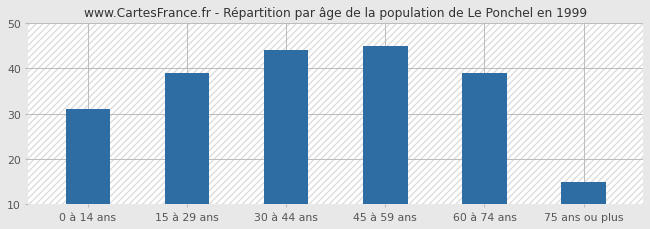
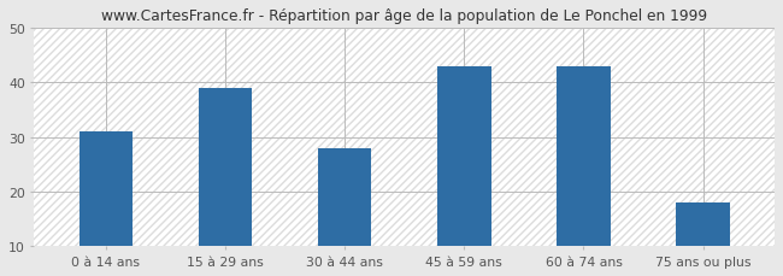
30 à 44 ans: 44 -> 28
45 à 59 ans: 45 -> 43
60 à 74 ans: 39 -> 43
75 ans ou plus: 15 -> 18
